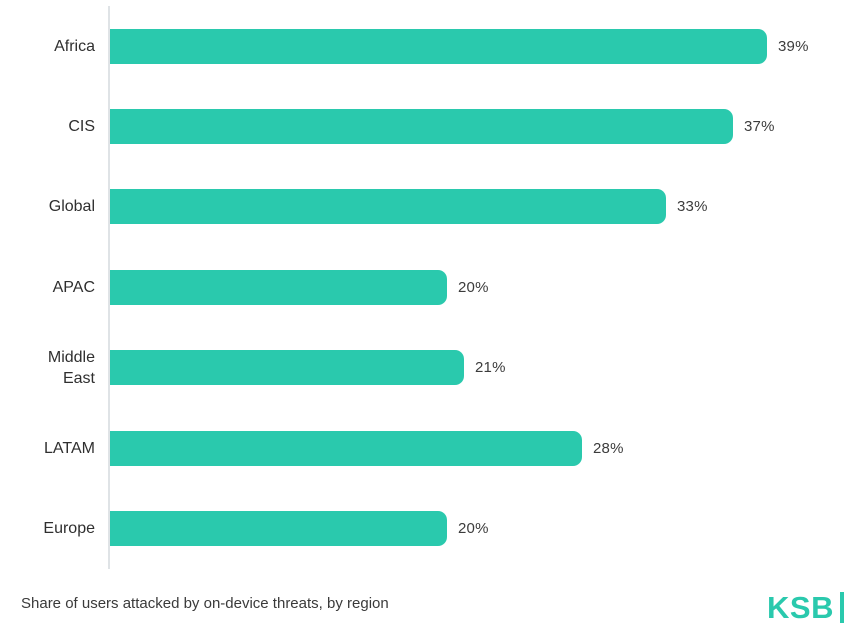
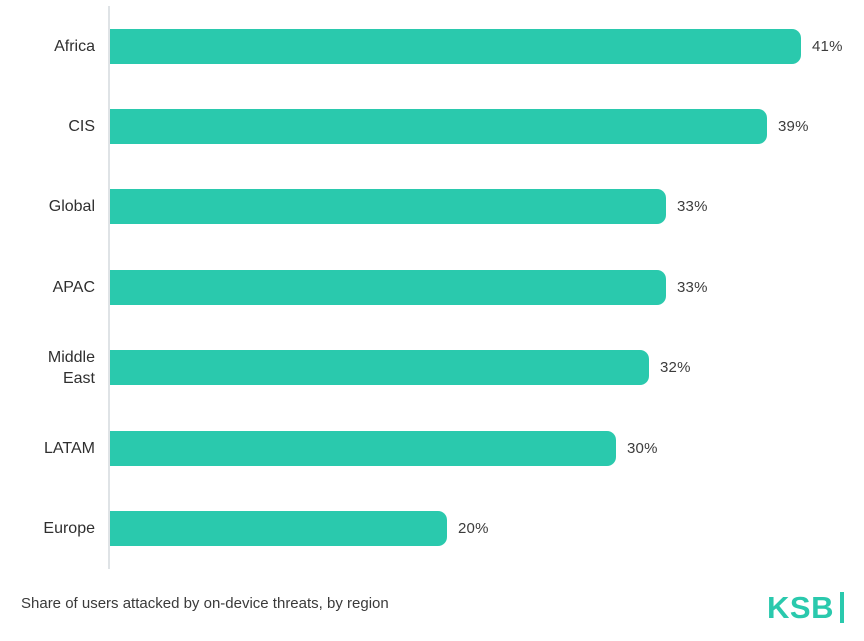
Africa: 39% -> 41%
CIS: 37% -> 39%
APAC: 20% -> 33%
Middle East: 21% -> 32%
LATAM: 28% -> 30%
